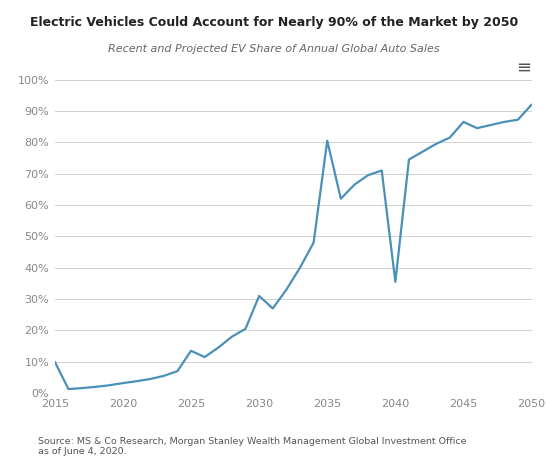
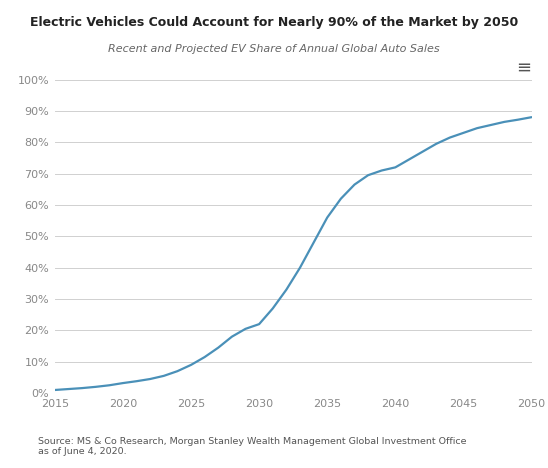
2015: 10.0% -> 1.0%
2025: 13.5% -> 9.0%
2030: 31.0% -> 22.0%
2035: 80.5% -> 56.0%
2040: 35.5% -> 72.0%
2045: 86.5% -> 83.0%
2050: 92.0% -> 88.0%
